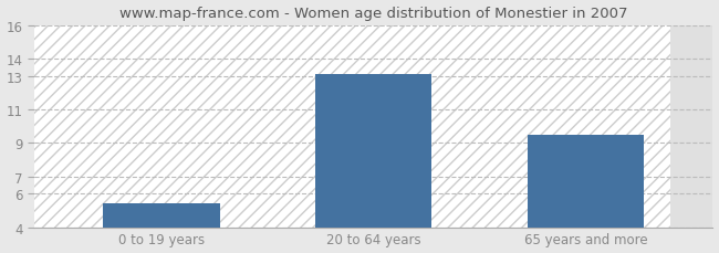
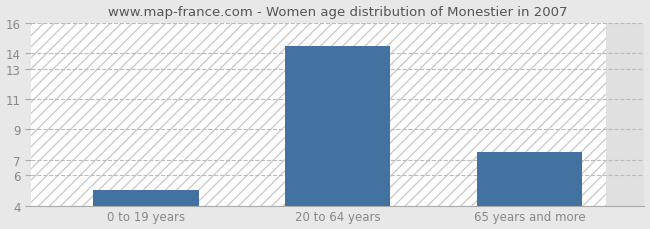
0 to 19 years: 5.4 -> 5.0
20 to 64 years: 13.1 -> 14.5
65 years and more: 9.5 -> 7.5
